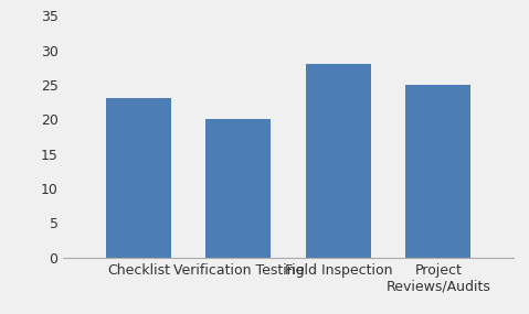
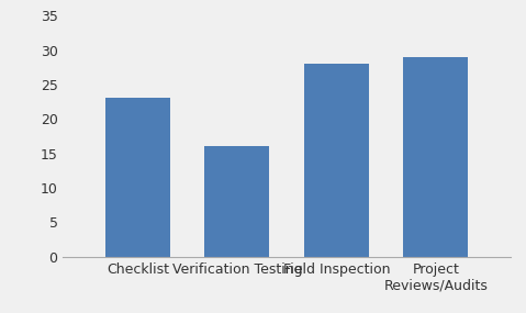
Verification Testing: 20 -> 16
Project Reviews/Audits: 25 -> 29
